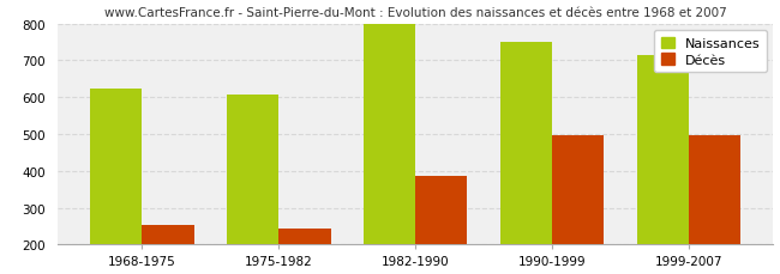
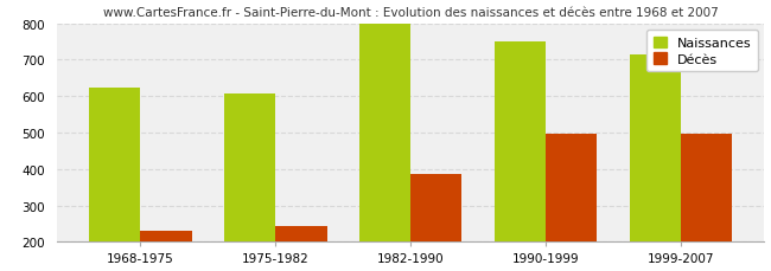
Décès/1968-1975: 253 -> 230
